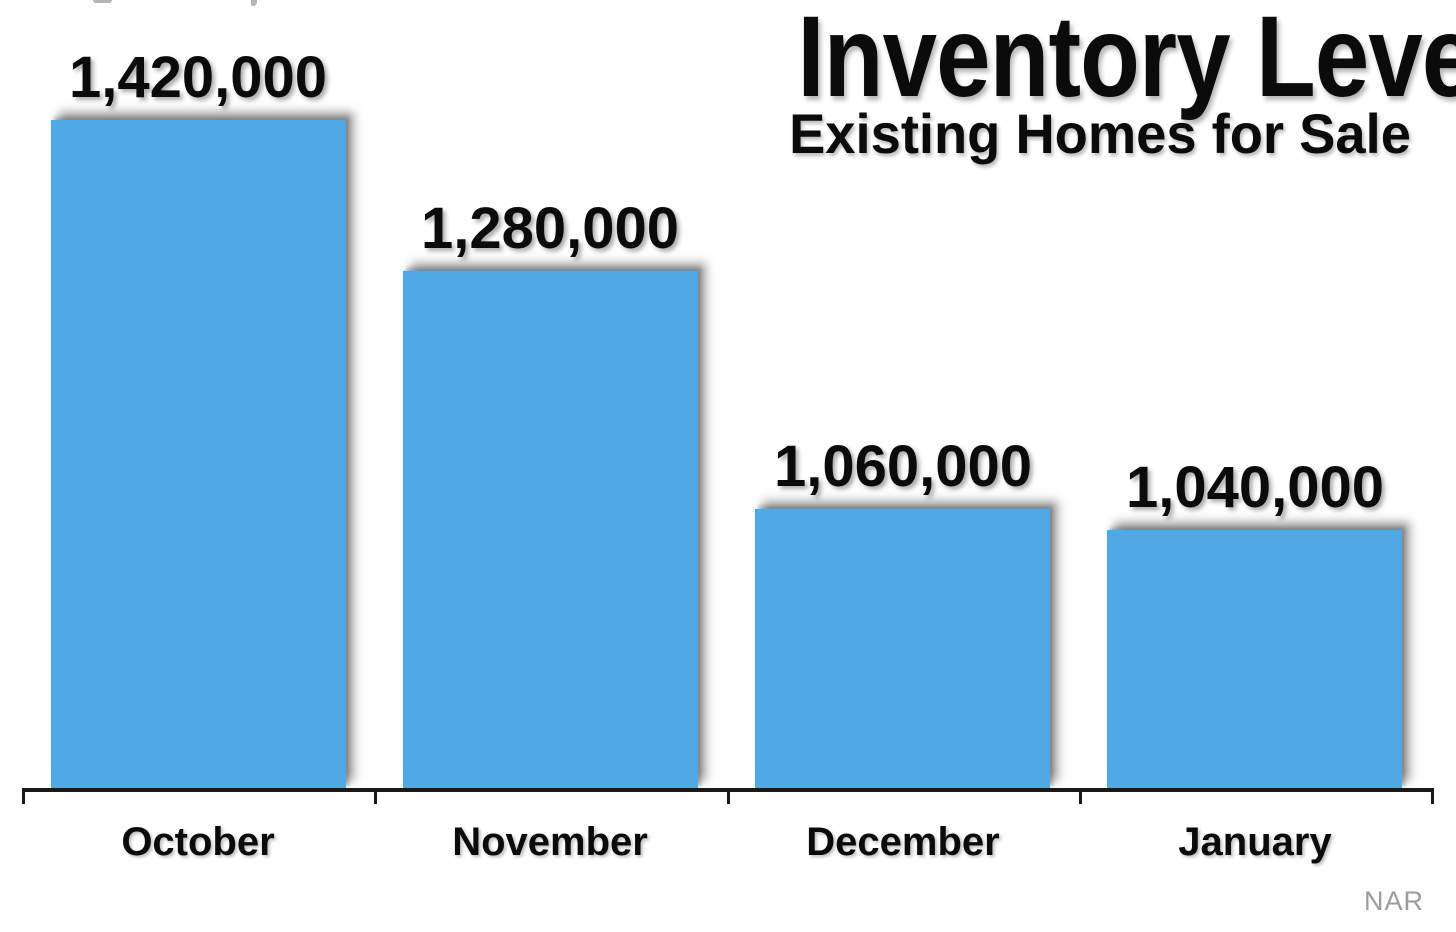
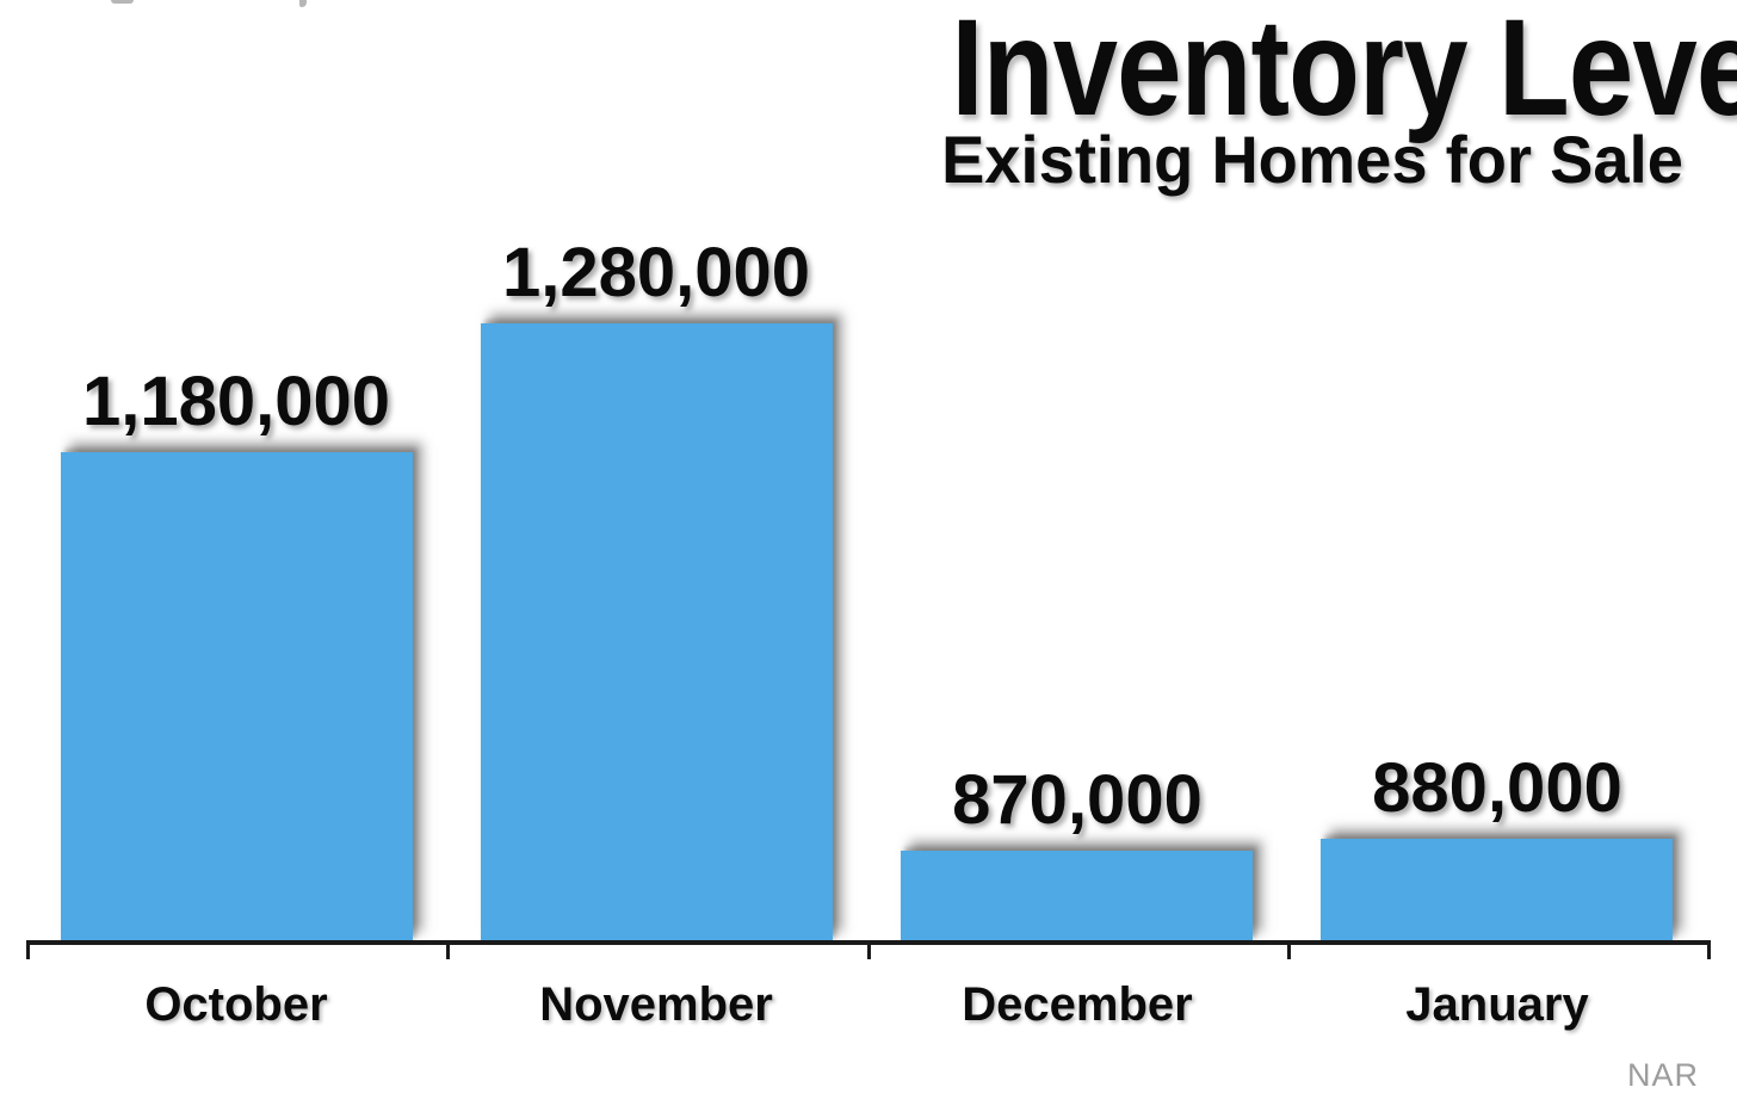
October: 1,420,000 -> 1,180,000
December: 1,060,000 -> 870,000
January: 1,040,000 -> 880,000
